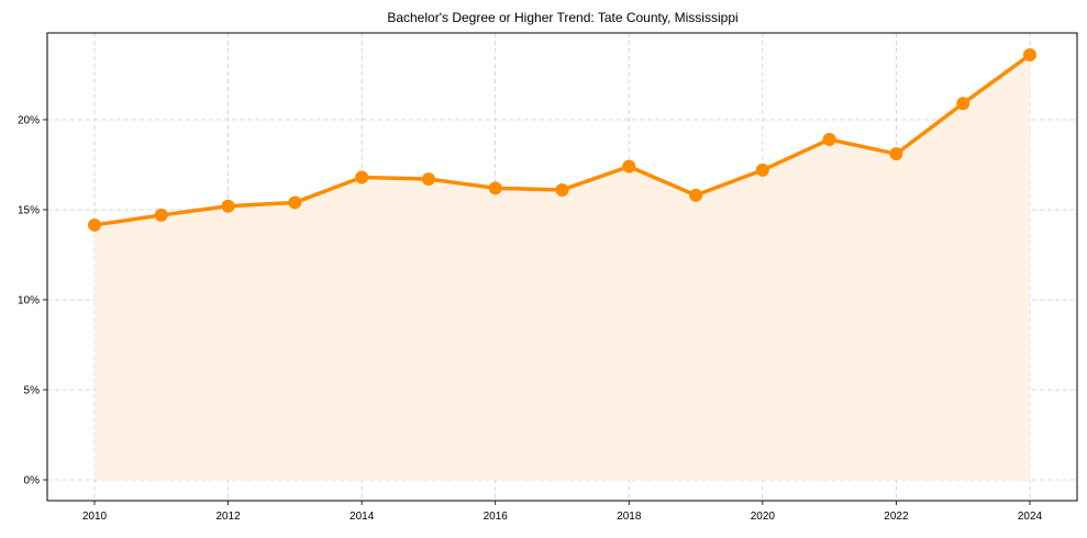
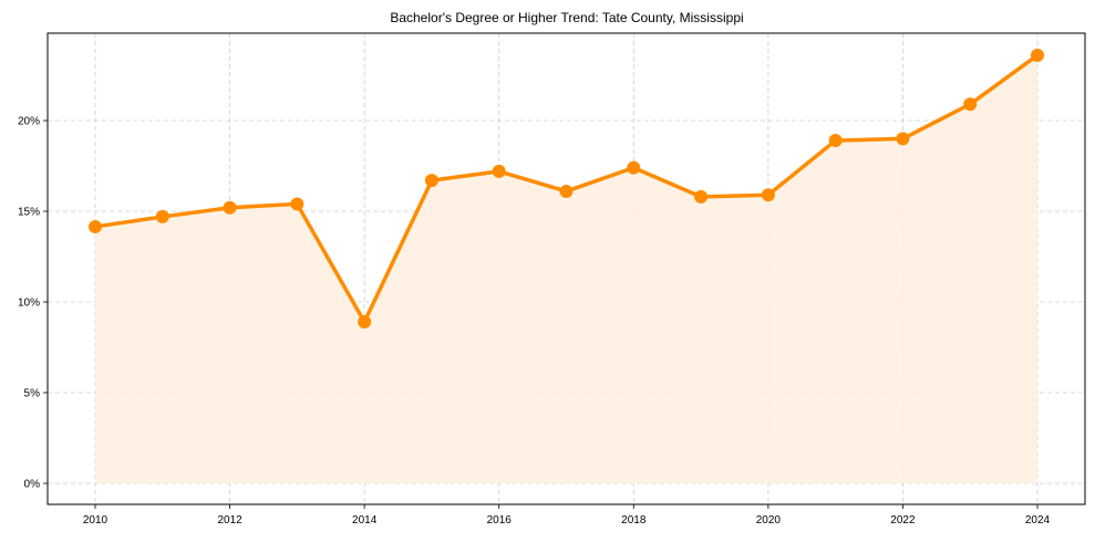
2014: 16.8% -> 8.9%
2016: 16.2% -> 17.2%
2020: 17.2% -> 15.9%
2022: 18.1% -> 19.0%
